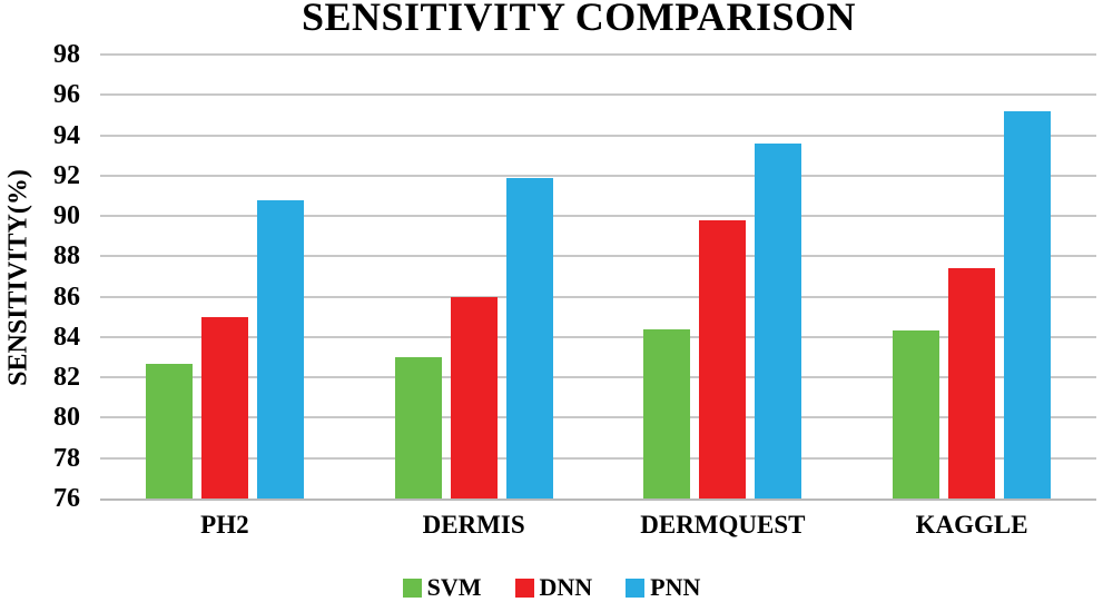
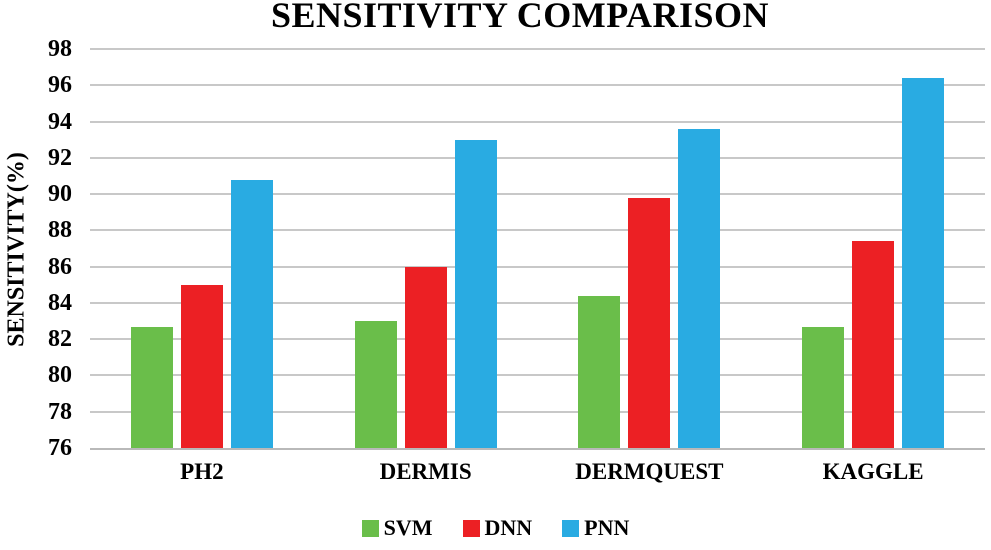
PNN/DERMIS: 91.9 -> 93.0
SVM/KAGGLE: 84.3 -> 82.7
PNN/KAGGLE: 95.2 -> 96.4
